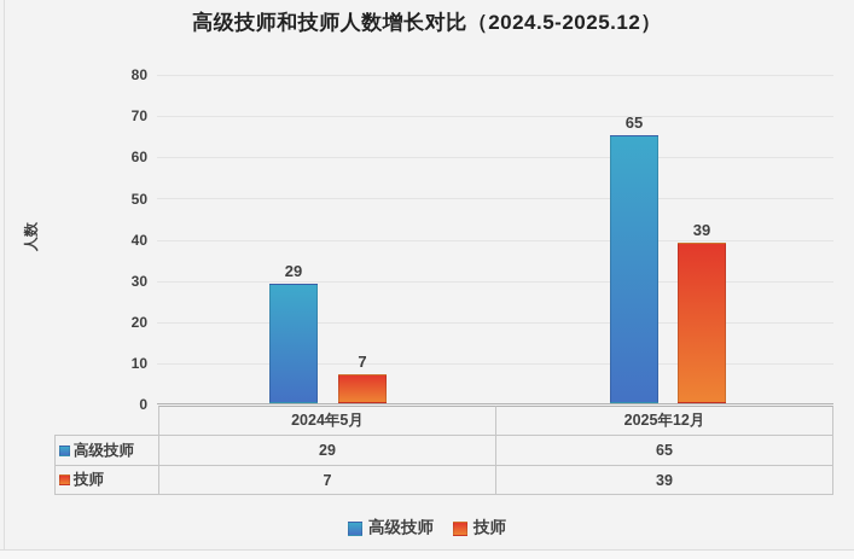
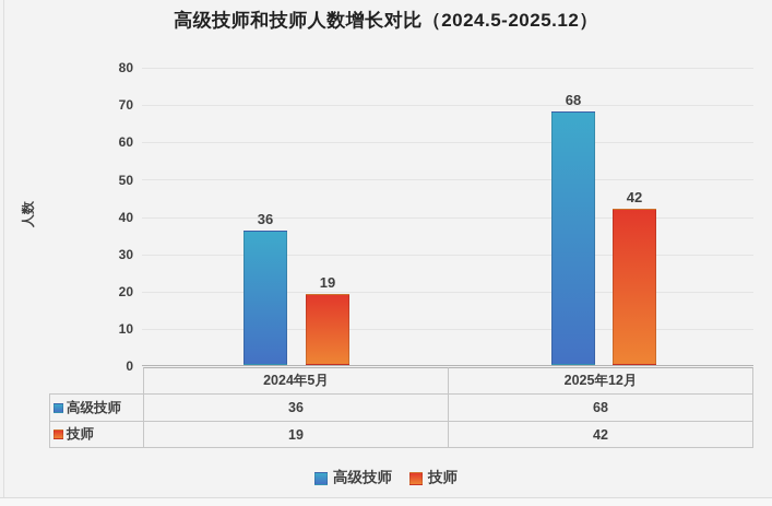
高级技师/2024年5月: 29 -> 36
技师/2024年5月: 7 -> 19
高级技师/2025年12月: 65 -> 68
技师/2025年12月: 39 -> 42
